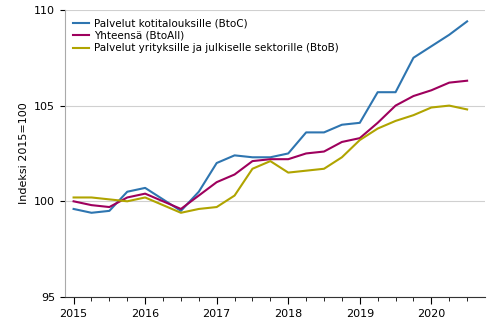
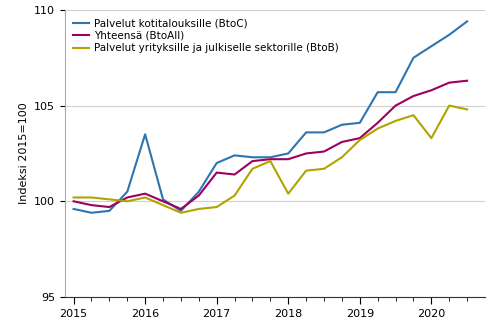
Palvelut kotitalouksille (BtoC)/2016: 100.7 -> 103.5
Yhteensä (BtoAll)/2017: 101.0 -> 101.5
Palvelut yrityksille ja julkiselle sektorille (BtoB)/2018: 101.5 -> 100.4
Palvelut yrityksille ja julkiselle sektorille (BtoB)/2020: 104.9 -> 103.3
